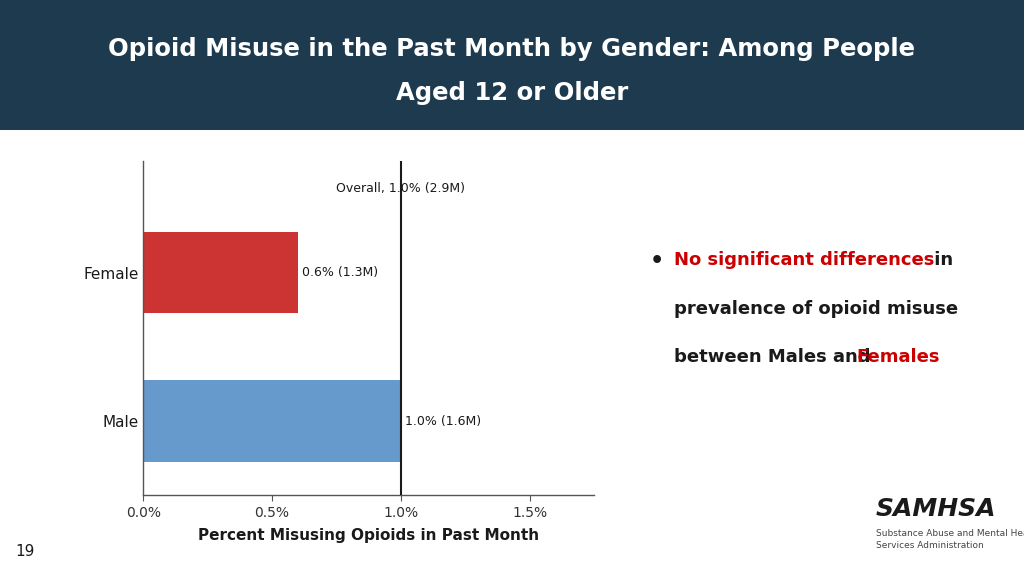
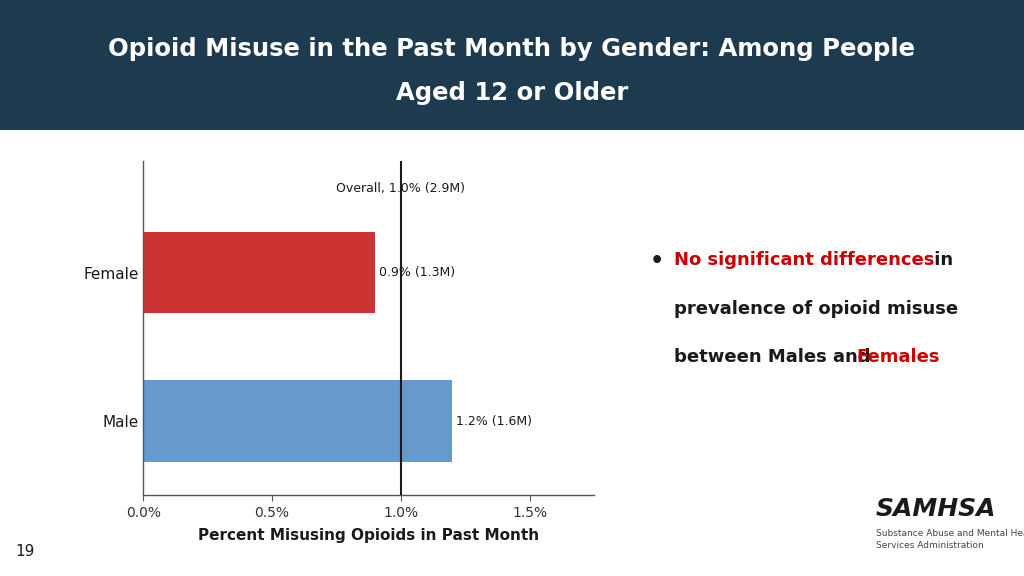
Female: 0.6% -> 0.9%
Male: 1.0% -> 1.2%
